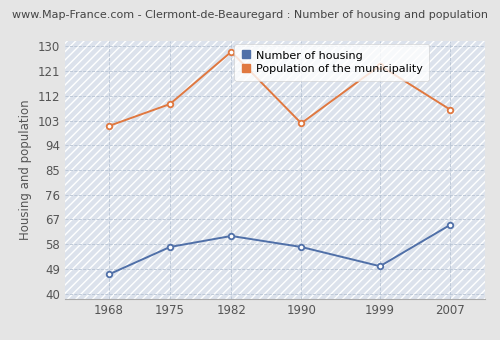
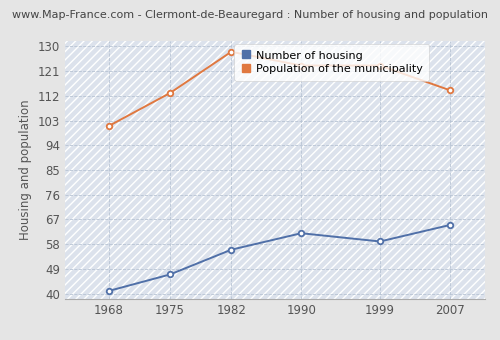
Number of housing/1968: 47 -> 41
Number of housing/1975: 57 -> 47
Population of the municipality/1975: 109 -> 113
Number of housing/1982: 61 -> 56
Number of housing/1990: 57 -> 62
Population of the municipality/1990: 102 -> 123
Number of housing/1999: 50 -> 59
Population of the municipality/2007: 107 -> 114
